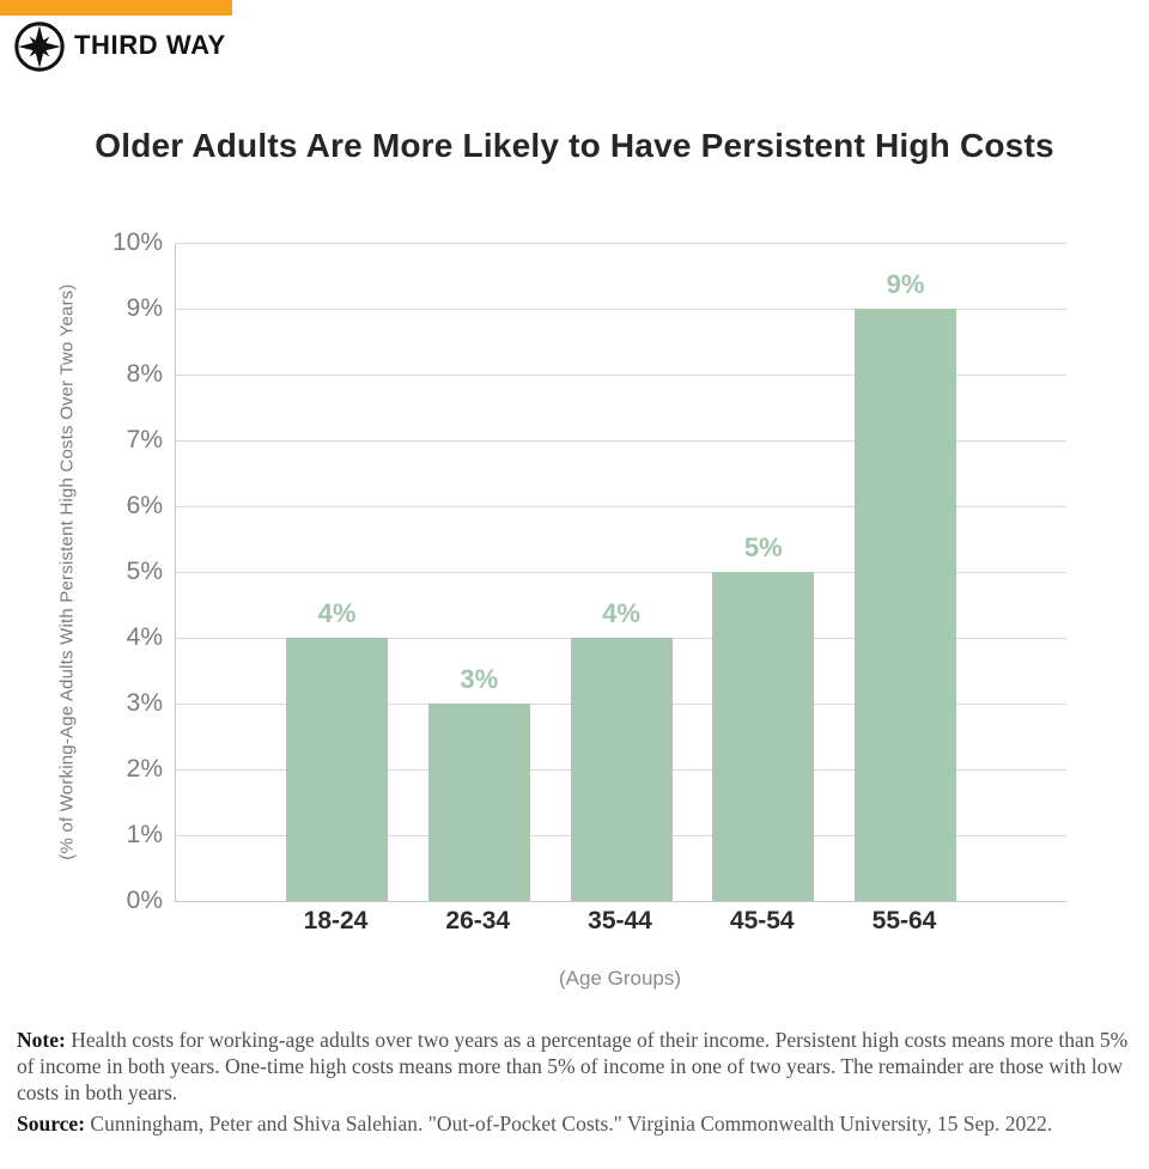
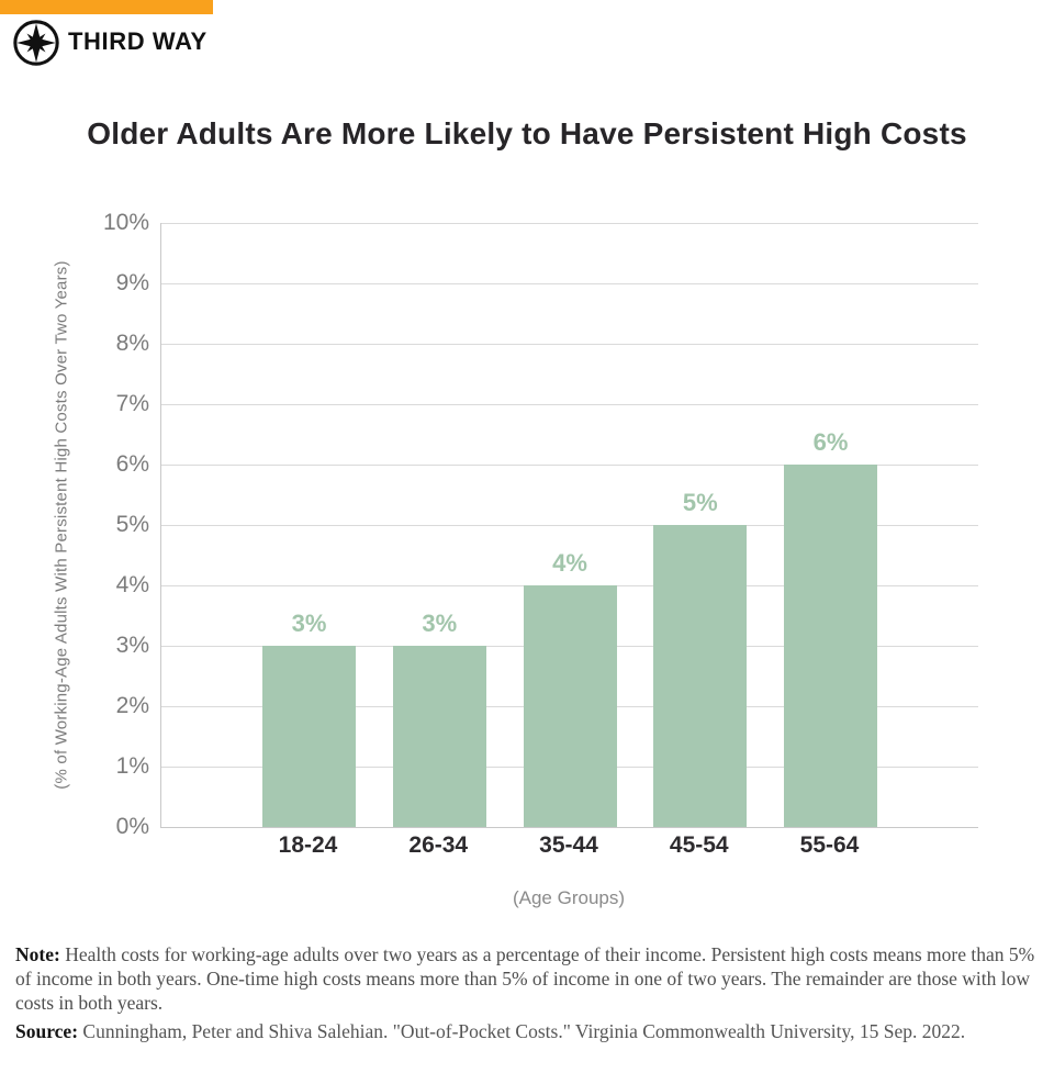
18-24: 4% -> 3%
55-64: 9% -> 6%
